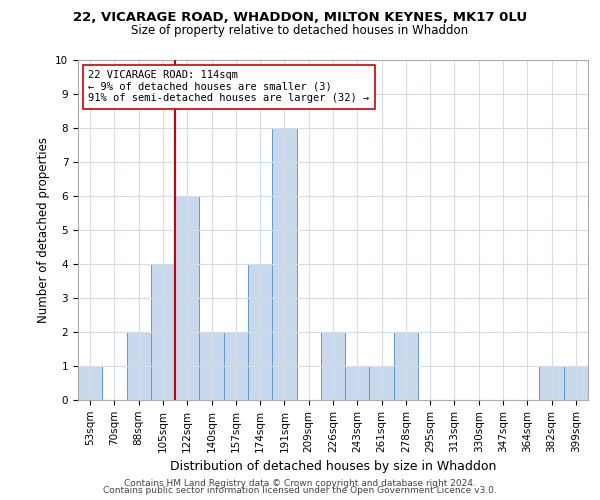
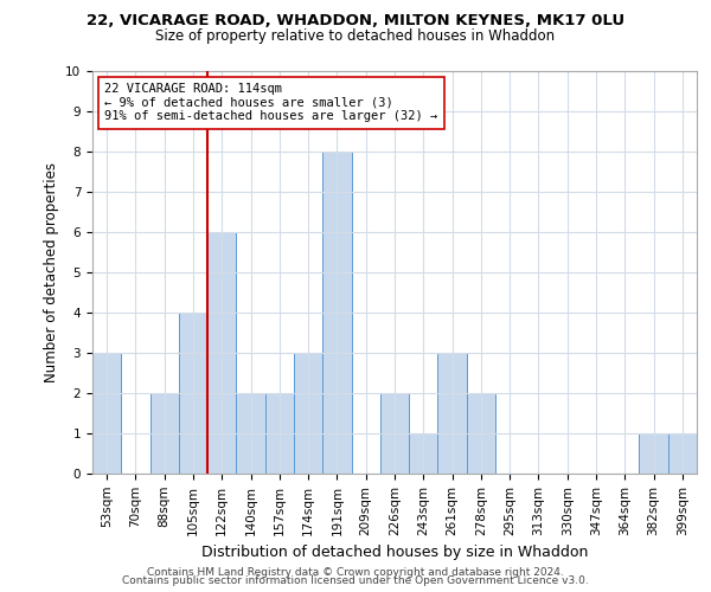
53sqm: 1 -> 3
174sqm: 4 -> 3
261sqm: 1 -> 3
